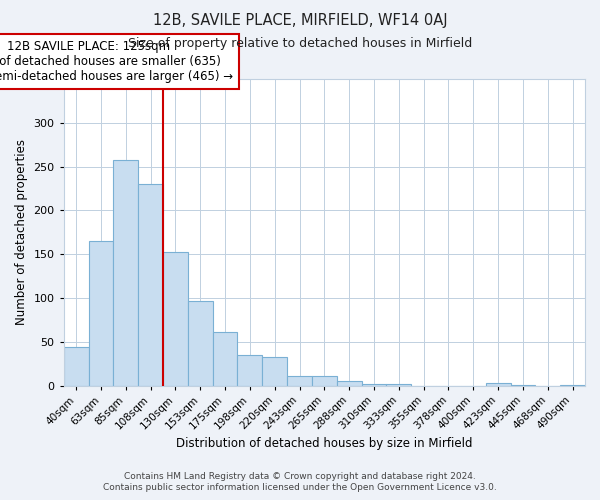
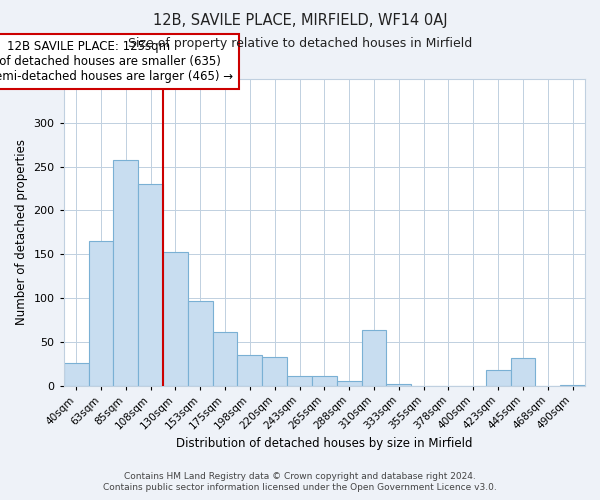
40sqm: 44 -> 26
310sqm: 2 -> 64
423sqm: 3 -> 18
445sqm: 1 -> 32
